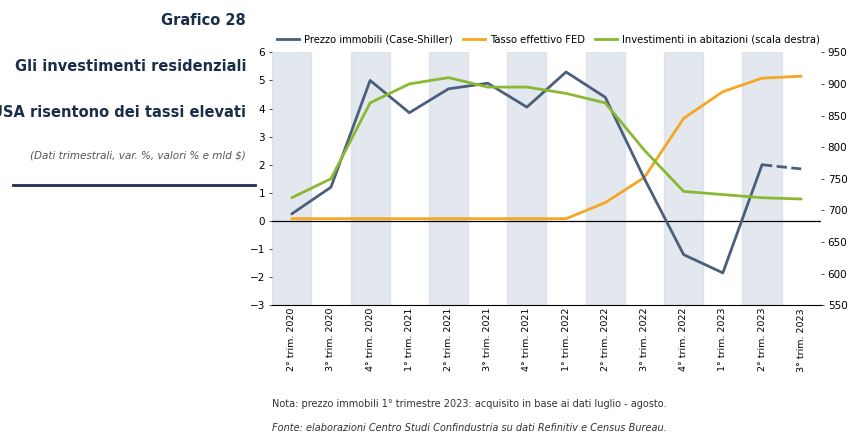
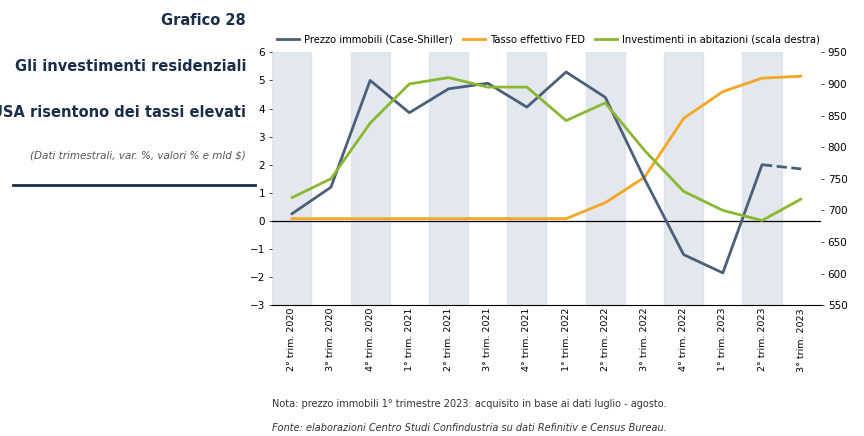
Investimenti in abitazioni (scala destra)/4° trim. 2020: 870 -> 838
Investimenti in abitazioni (scala destra)/1° trim. 2022: 885 -> 842
Investimenti in abitazioni (scala destra)/1° trim. 2023: 725 -> 700
Investimenti in abitazioni (scala destra)/2° trim. 2023: 720 -> 684
